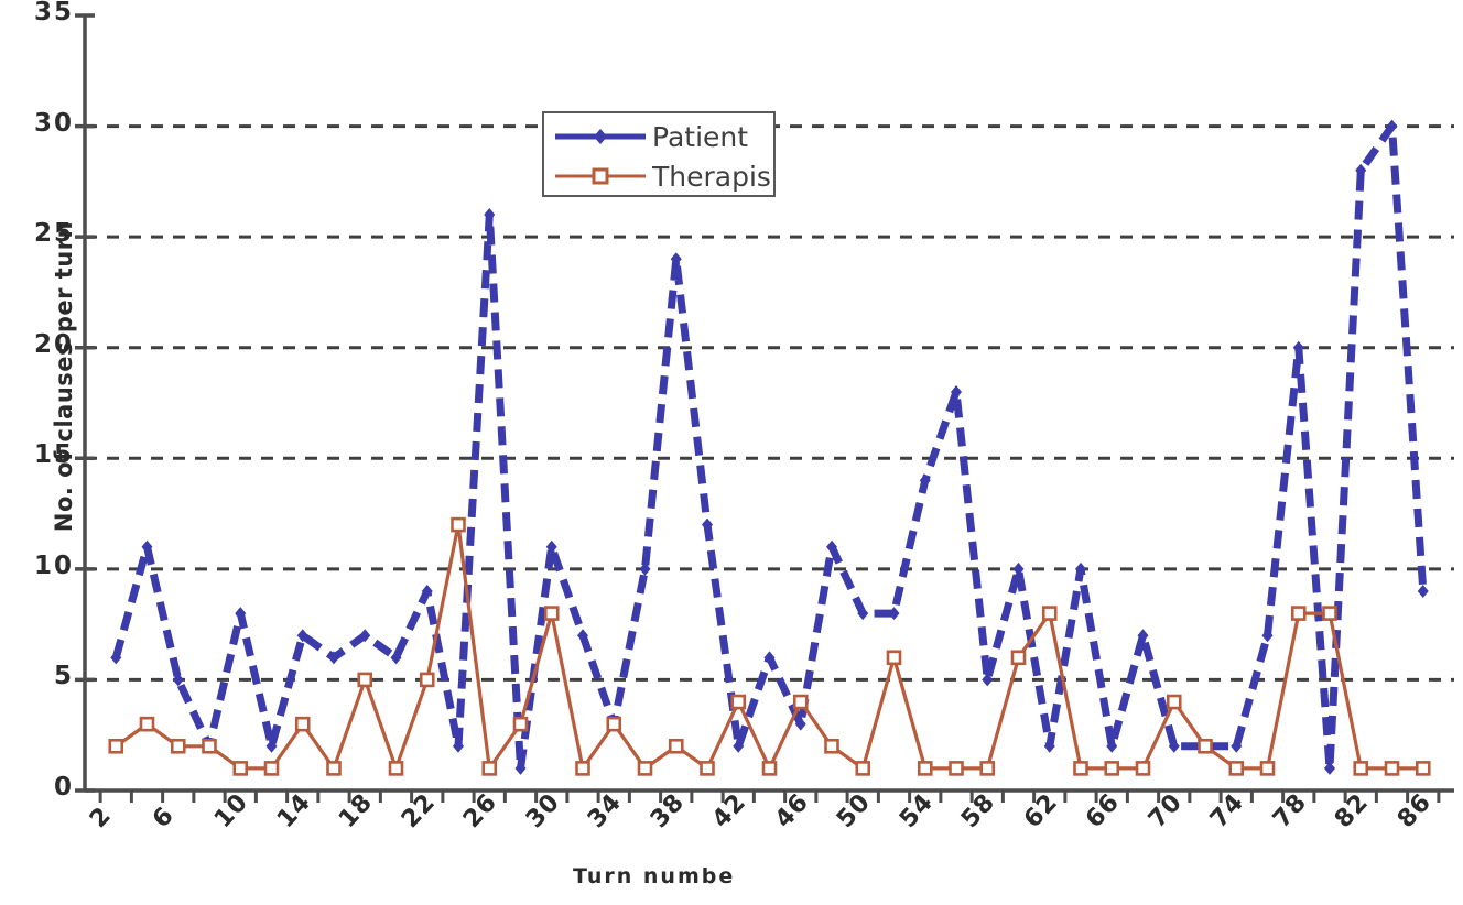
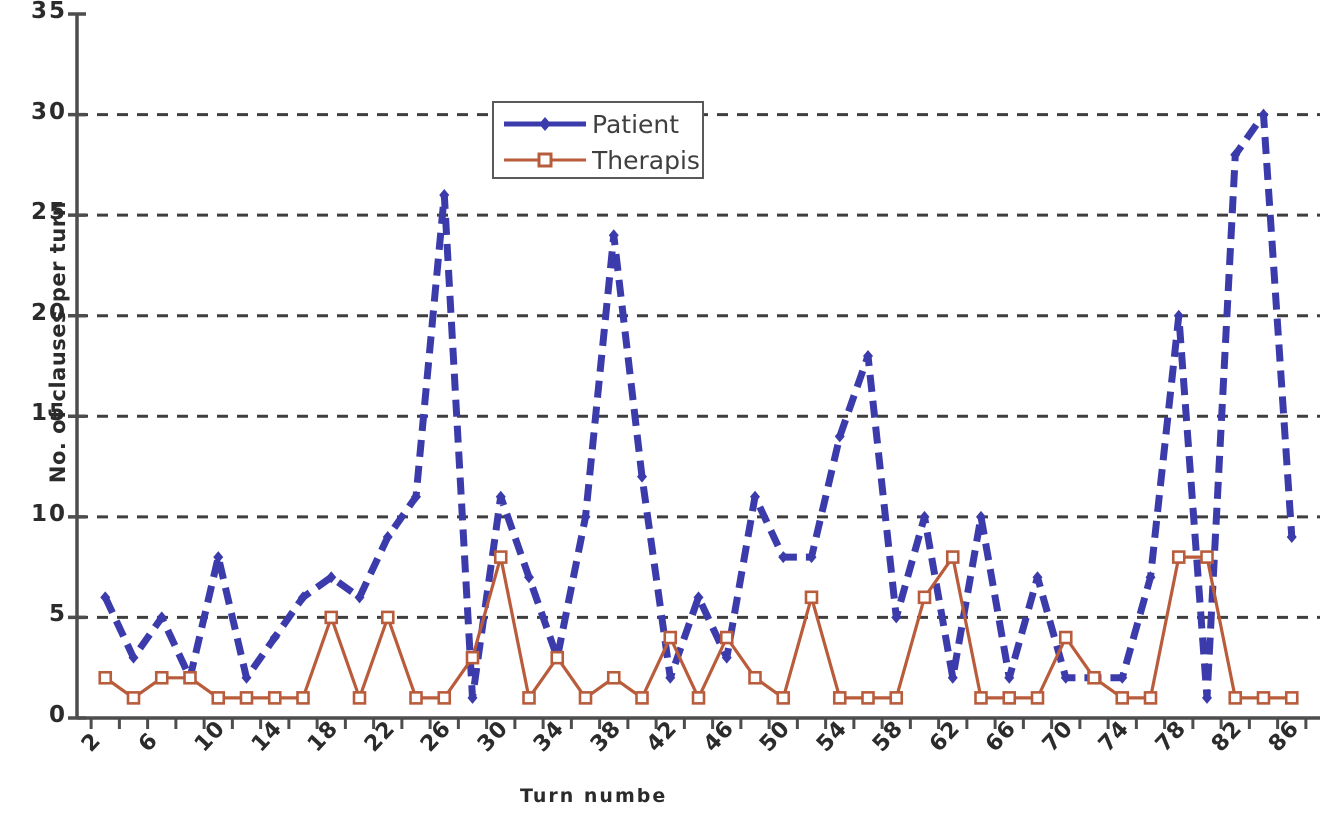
Patient/5: 11 -> 3
Therapis/5: 3 -> 1
Patient/15: 7 -> 4
Therapis/15: 3 -> 1
Patient/25: 2 -> 11
Therapis/25: 12 -> 1
